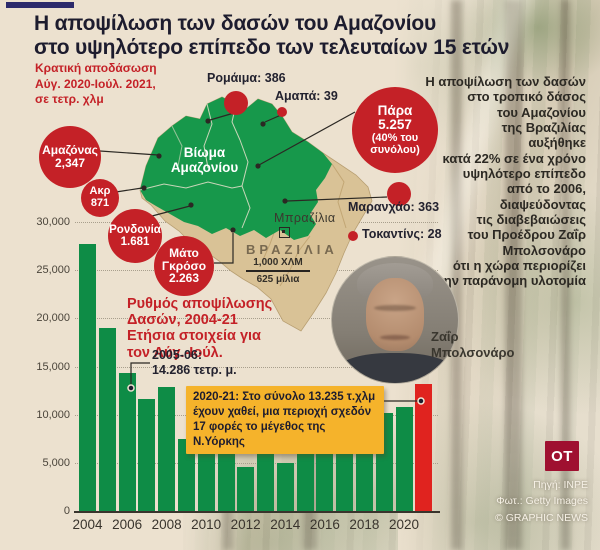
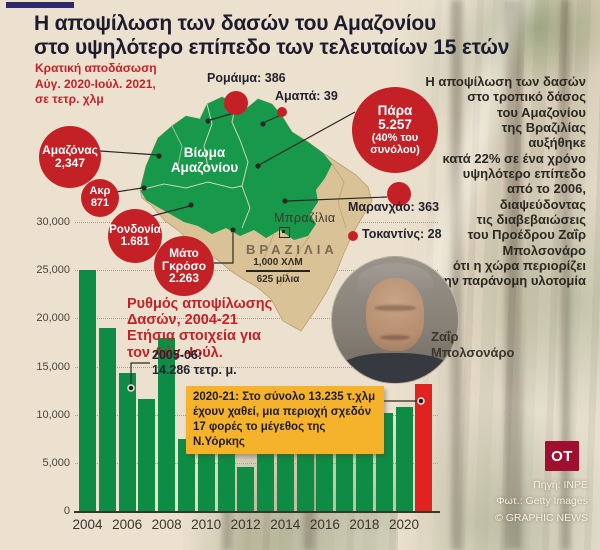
2004: 28000 -> 25000
2008: 13000 -> 18000
2014: 5000 -> 10000
